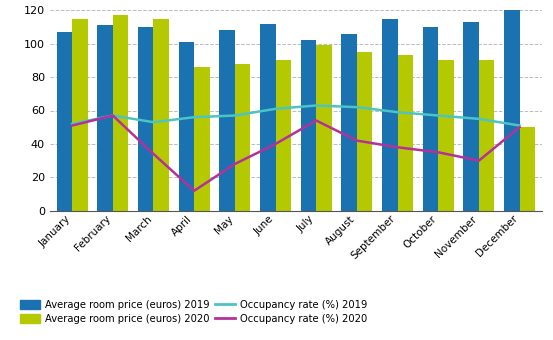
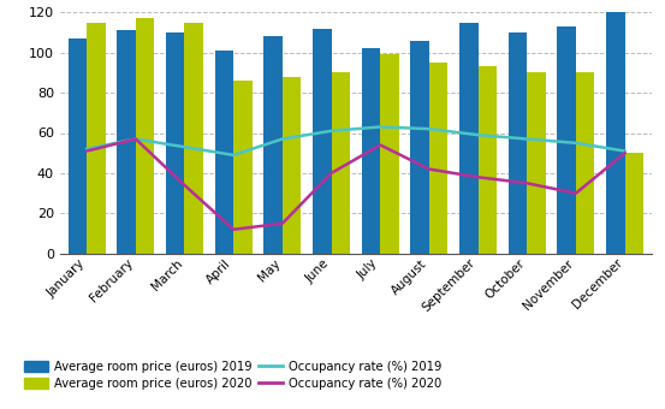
Occupancy rate (%) 2019/April: 56 -> 49
Occupancy rate (%) 2020/May: 28 -> 15
